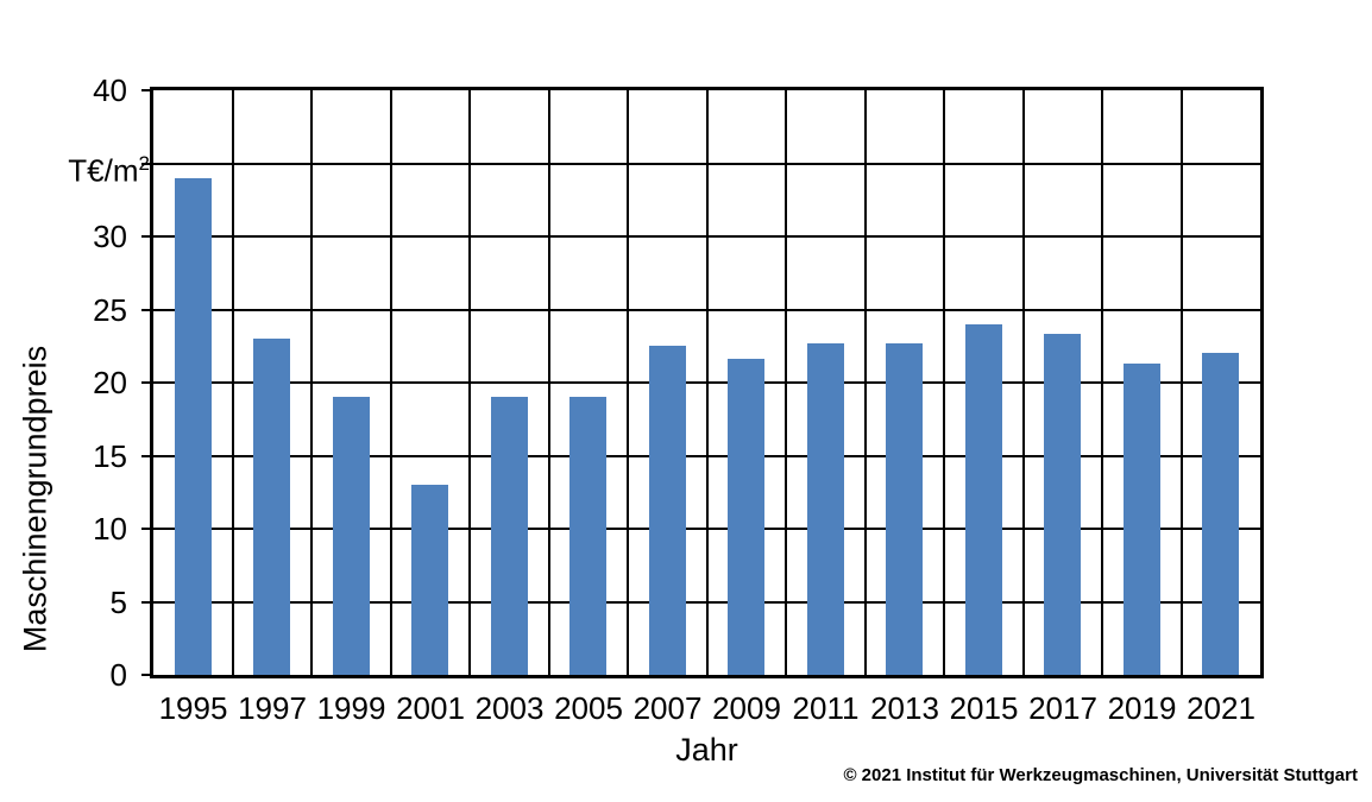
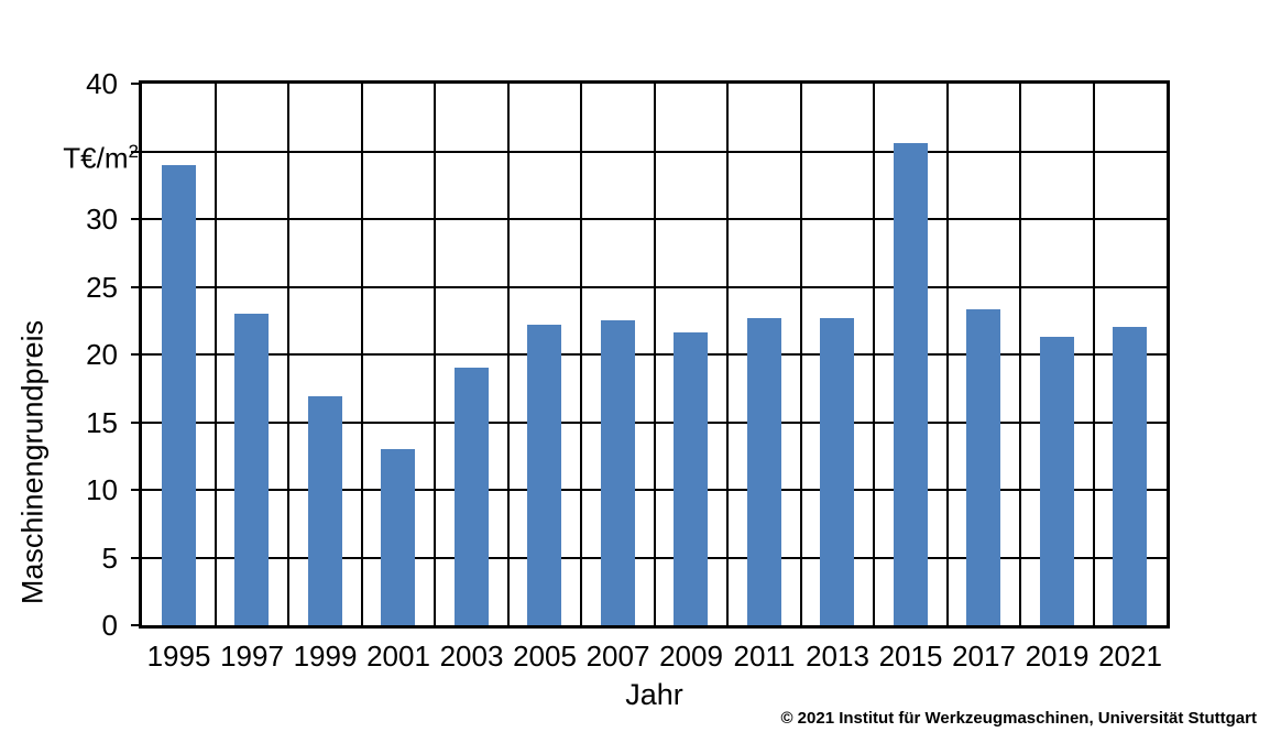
1999: 19.0 -> 16.9
2005: 19.0 -> 22.2
2015: 24.0 -> 35.6
